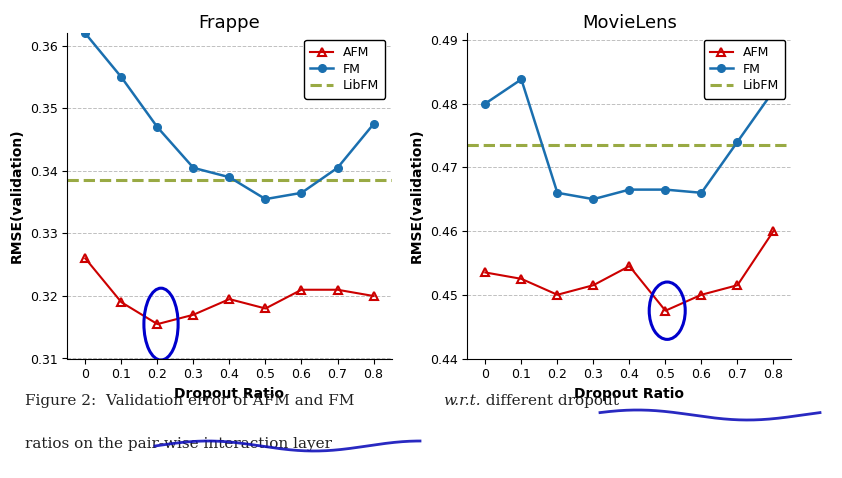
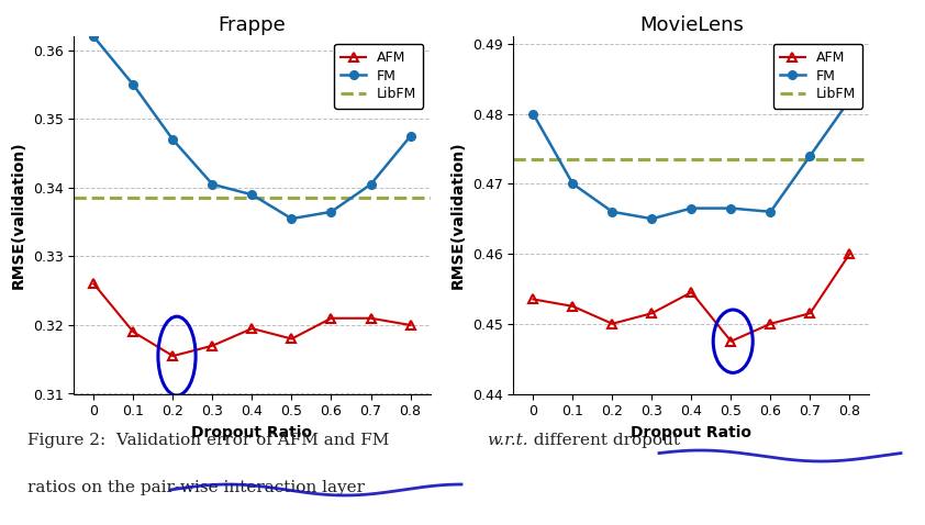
MovieLens/FM/0.1: 0.4838 -> 0.4700
